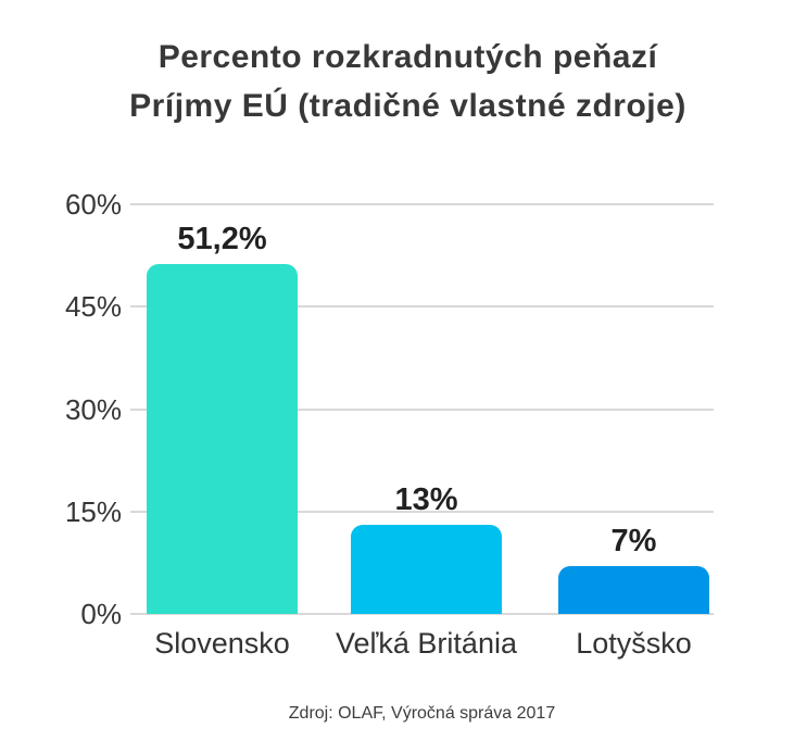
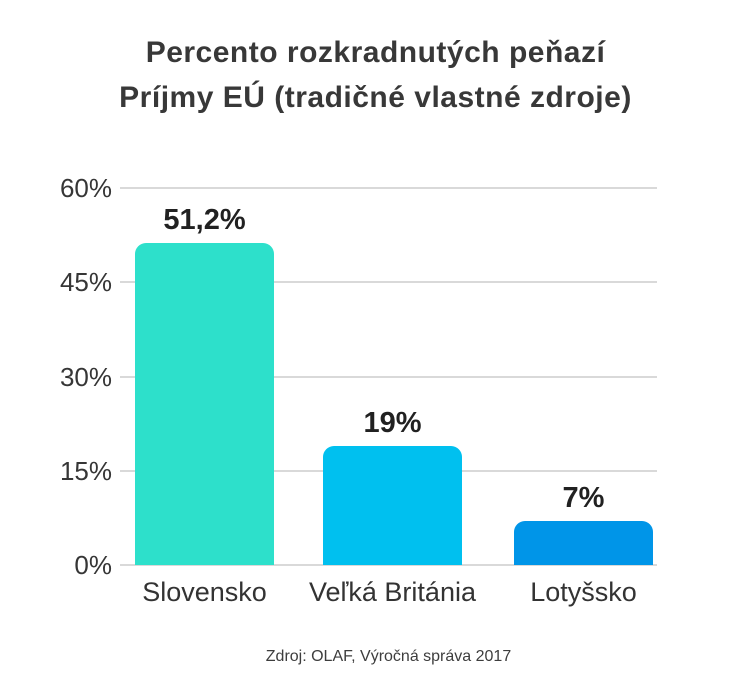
Veľká Británia: 13% -> 19%
